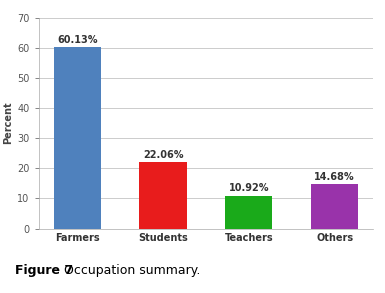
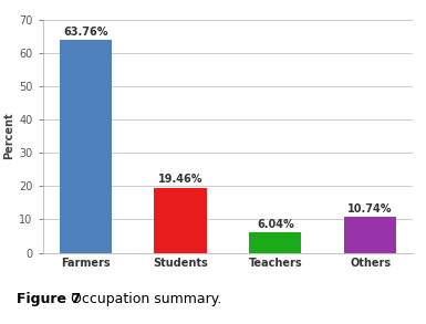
Farmers: 60.13% -> 63.76%
Students: 22.06% -> 19.46%
Teachers: 10.92% -> 6.04%
Others: 14.68% -> 10.74%
